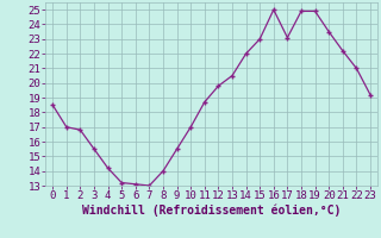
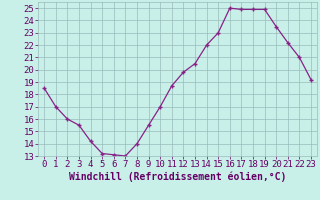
2: 16.8 -> 16.0
17: 23.1 -> 24.9
